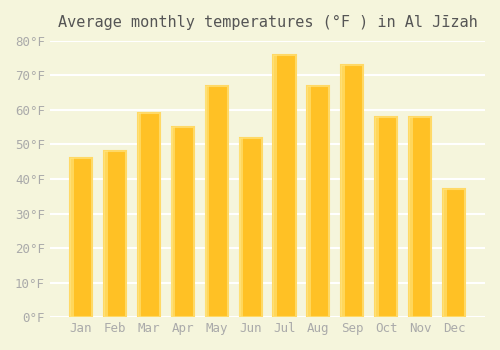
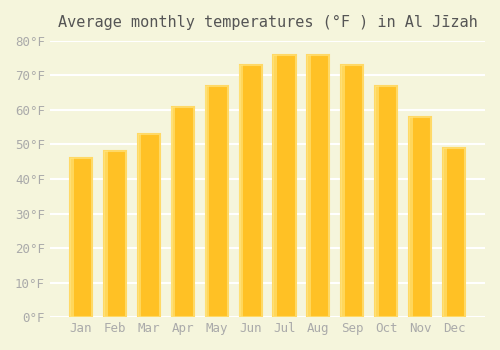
Mar: 59°F -> 53°F
Apr: 55°F -> 61°F
Jun: 52°F -> 73°F
Aug: 67°F -> 76°F
Oct: 58°F -> 67°F
Dec: 37°F -> 49°F
